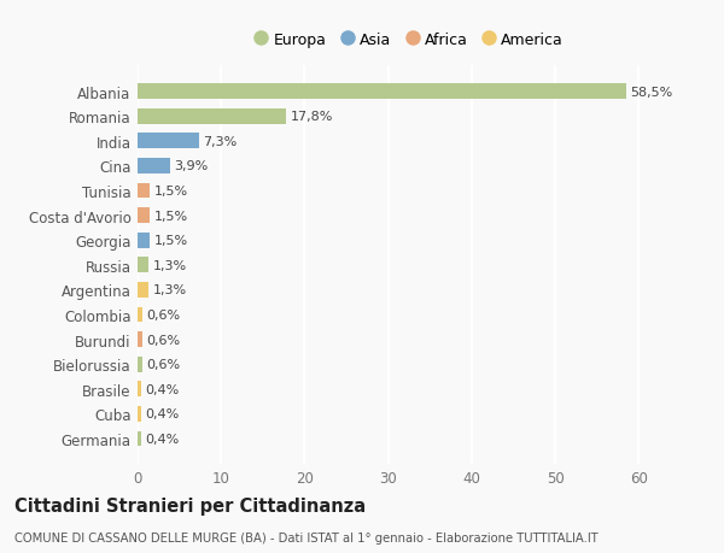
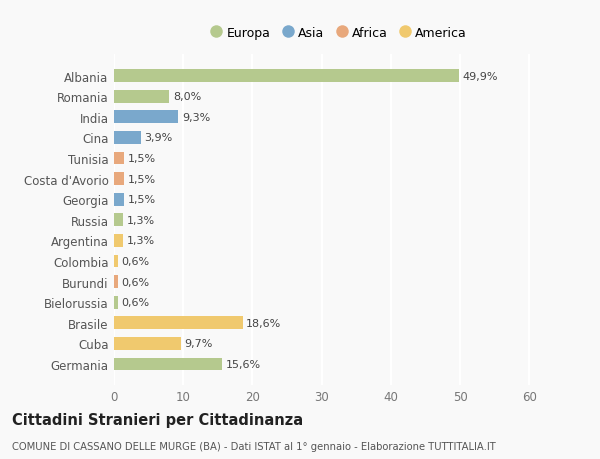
Albania: 58,5% -> 49,9%
Romania: 17,8% -> 8,0%
India: 7,3% -> 9,3%
Brasile: 0,4% -> 18,6%
Cuba: 0,4% -> 9,7%
Germania: 0,4% -> 15,6%
